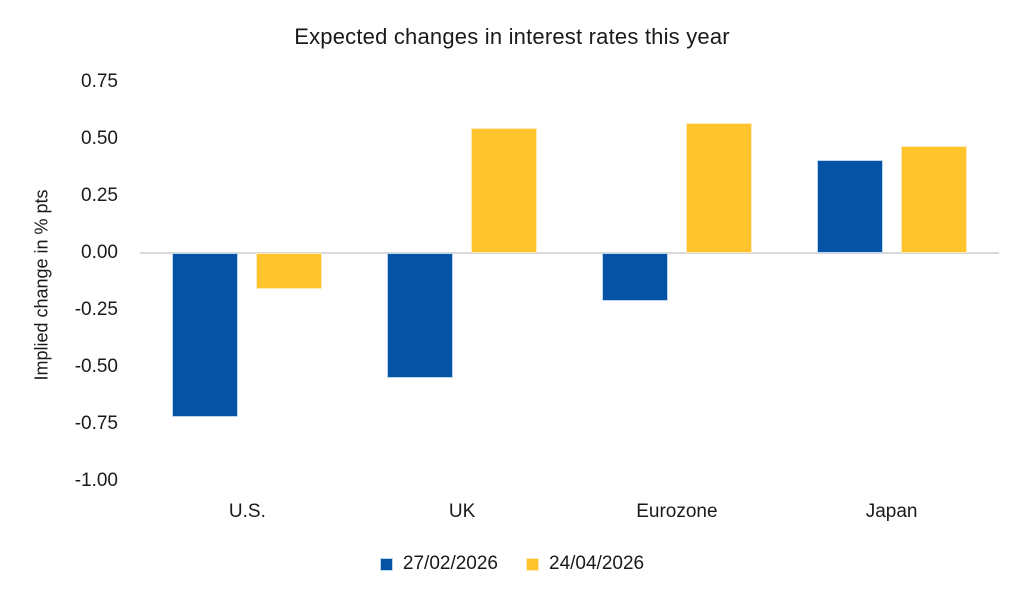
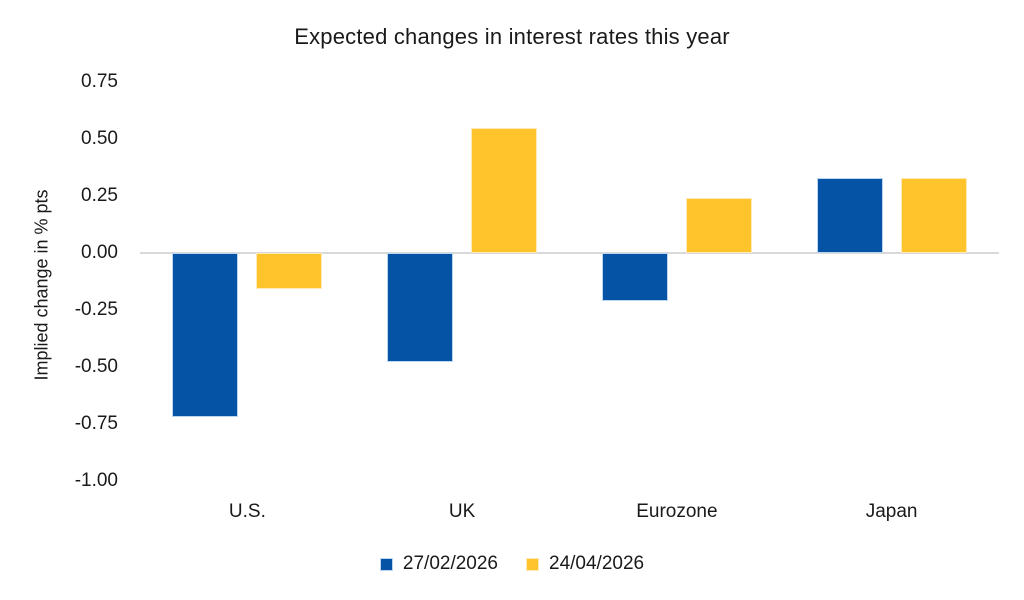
27/02/2026/UK: -0.55 -> -0.48
24/04/2026/Eurozone: 0.57 -> 0.24
27/02/2026/Japan: 0.41 -> 0.33
24/04/2026/Japan: 0.47 -> 0.33
